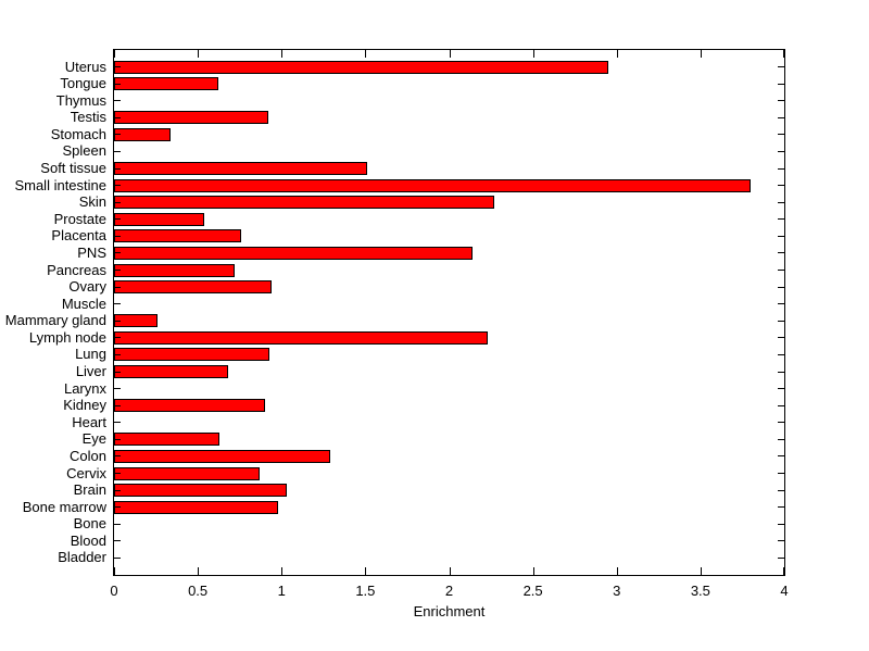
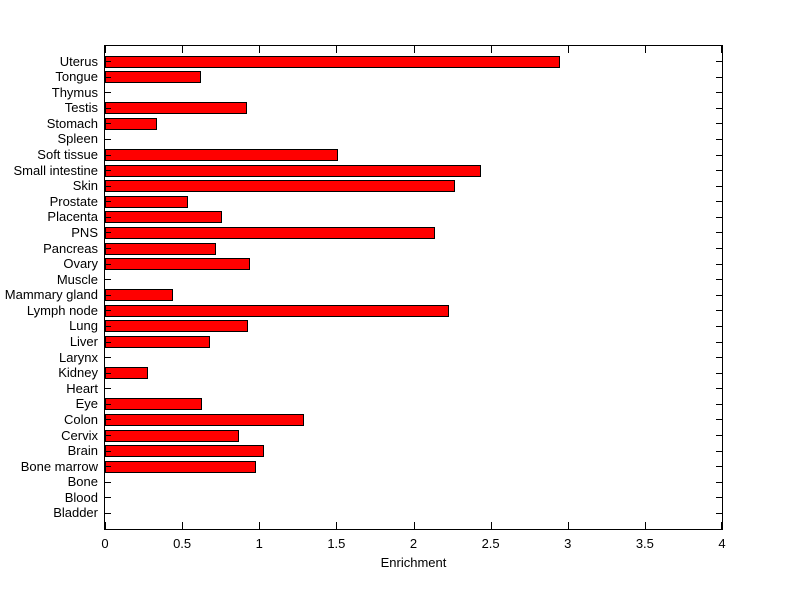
Small intestine: 3.80 -> 2.44
Mammary gland: 0.26 -> 0.44
Kidney: 0.90 -> 0.28
